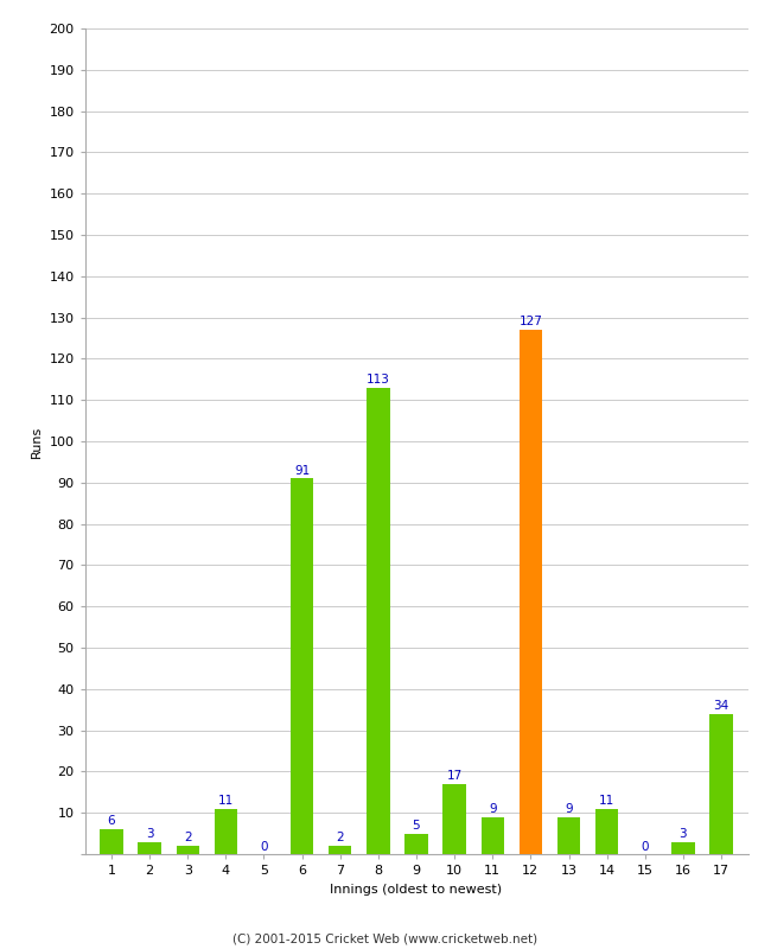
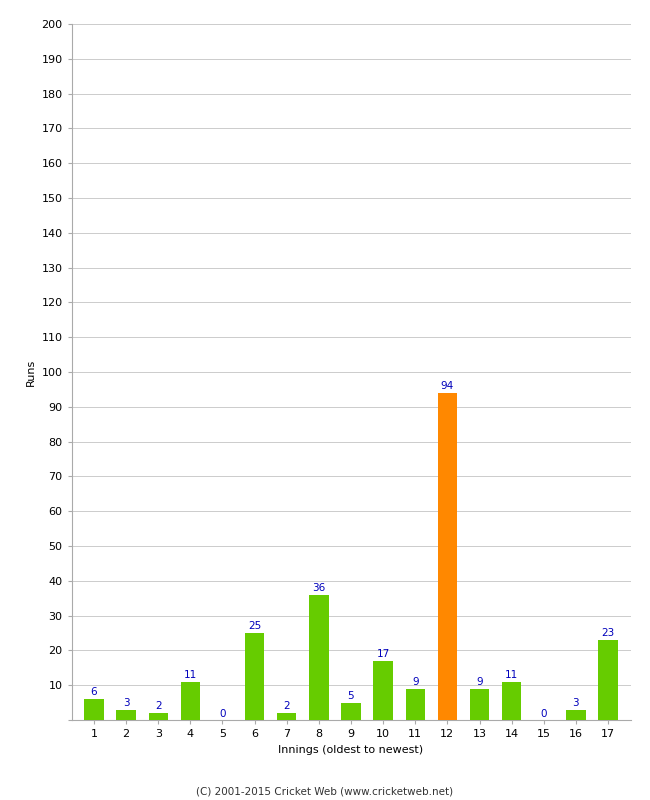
6: 91 -> 25
8: 113 -> 36
12: 127 -> 94
17: 34 -> 23
